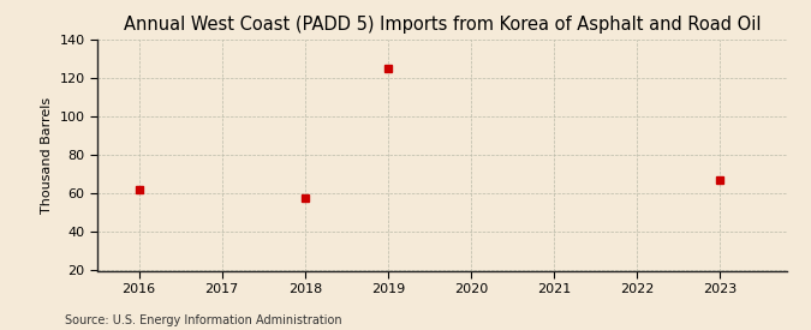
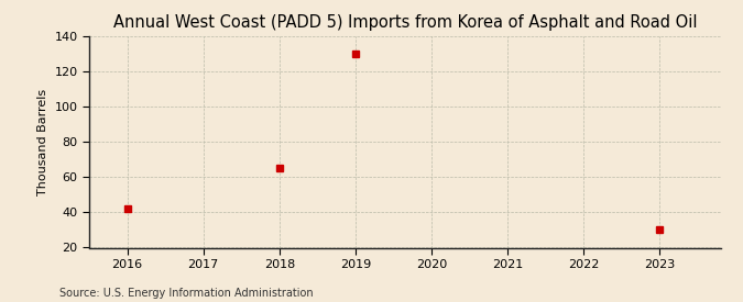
2016: 62 -> 42
2018: 58 -> 65
2019: 125 -> 130
2023: 67 -> 30
